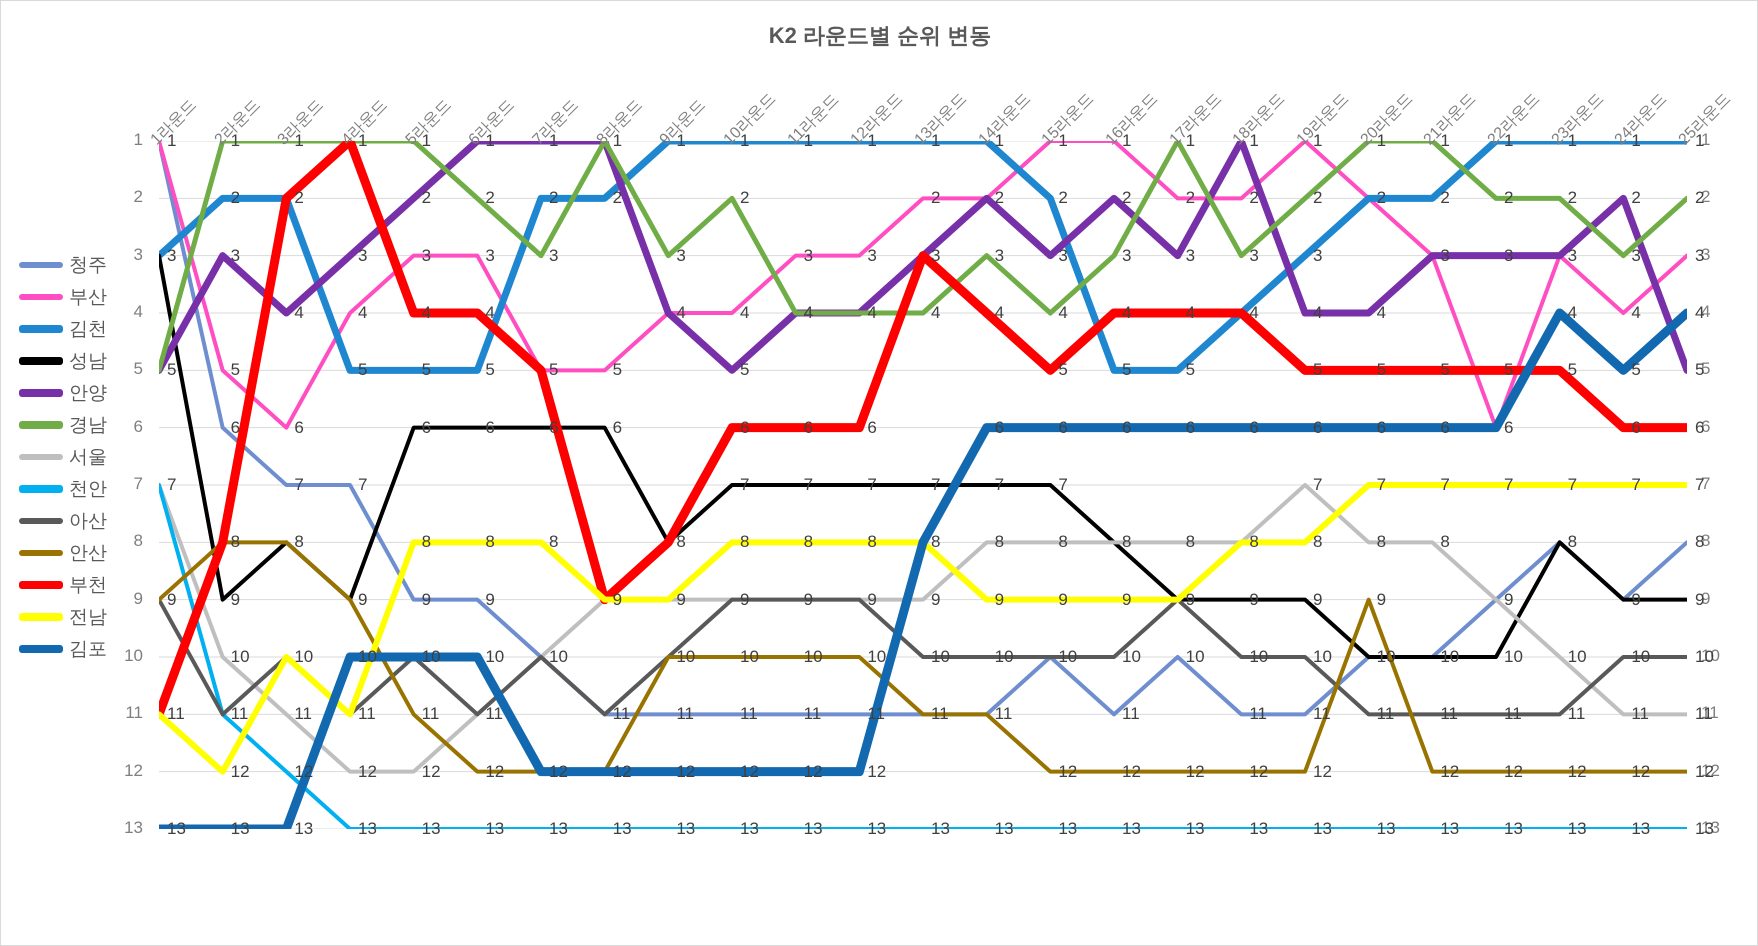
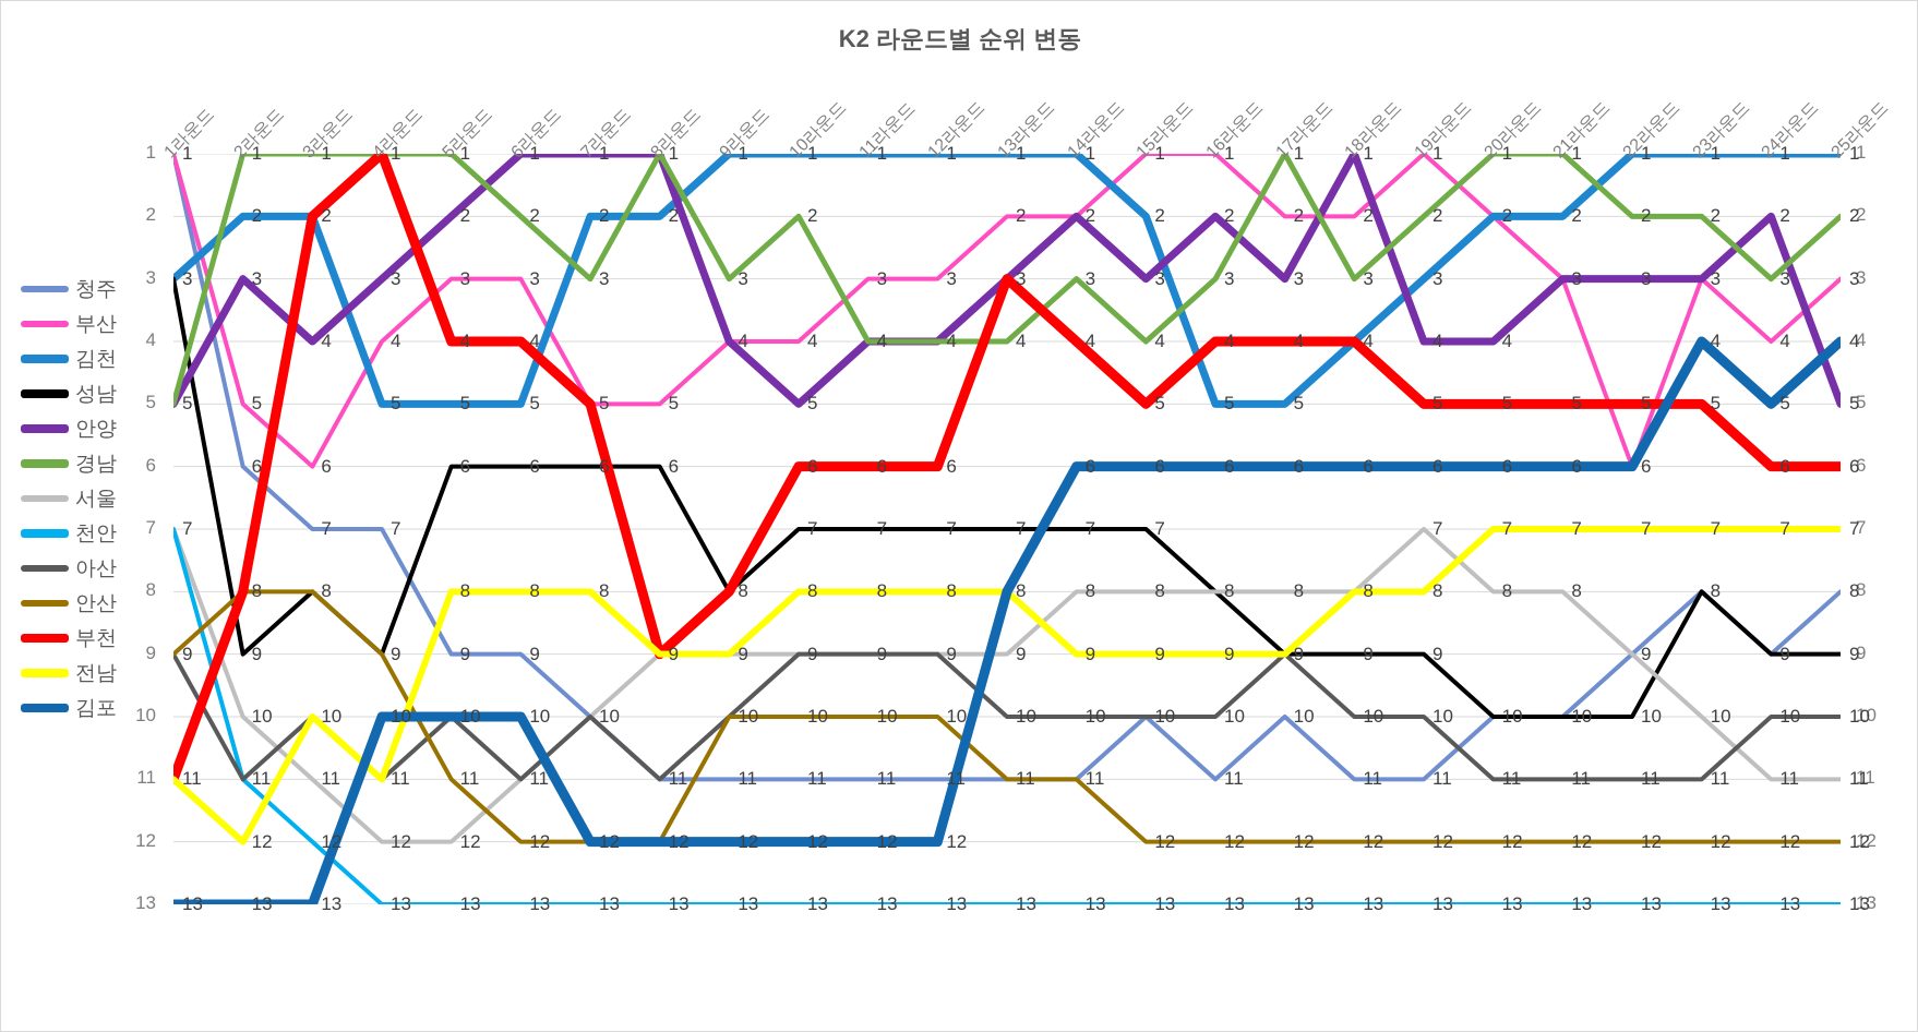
안산/20라운드: 9 -> 12
